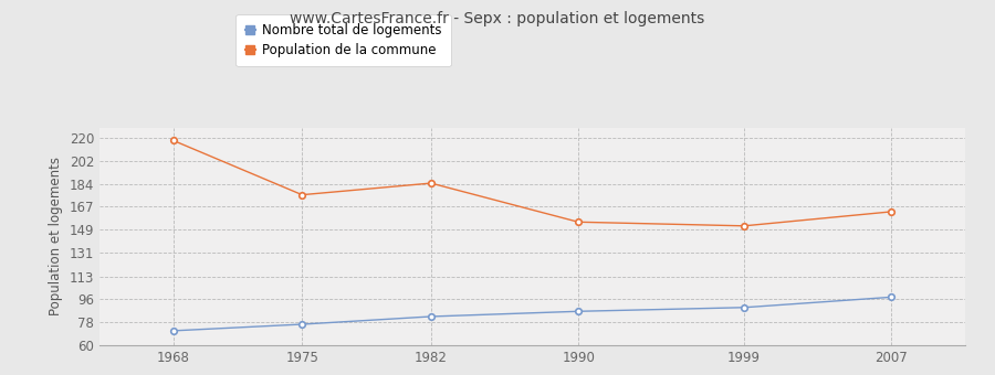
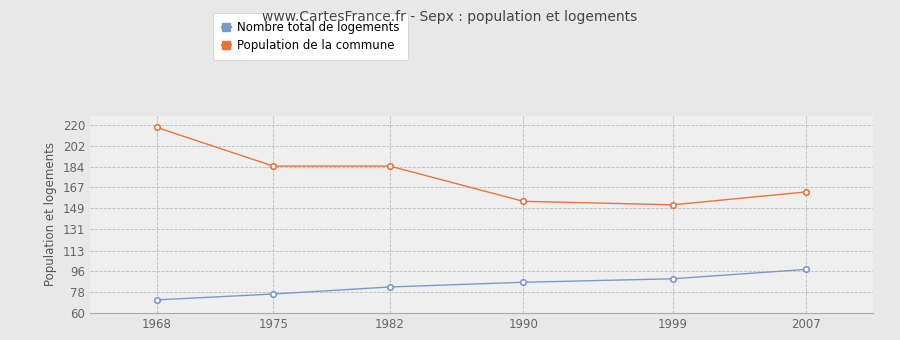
Population de la commune/1975: 176 -> 185
